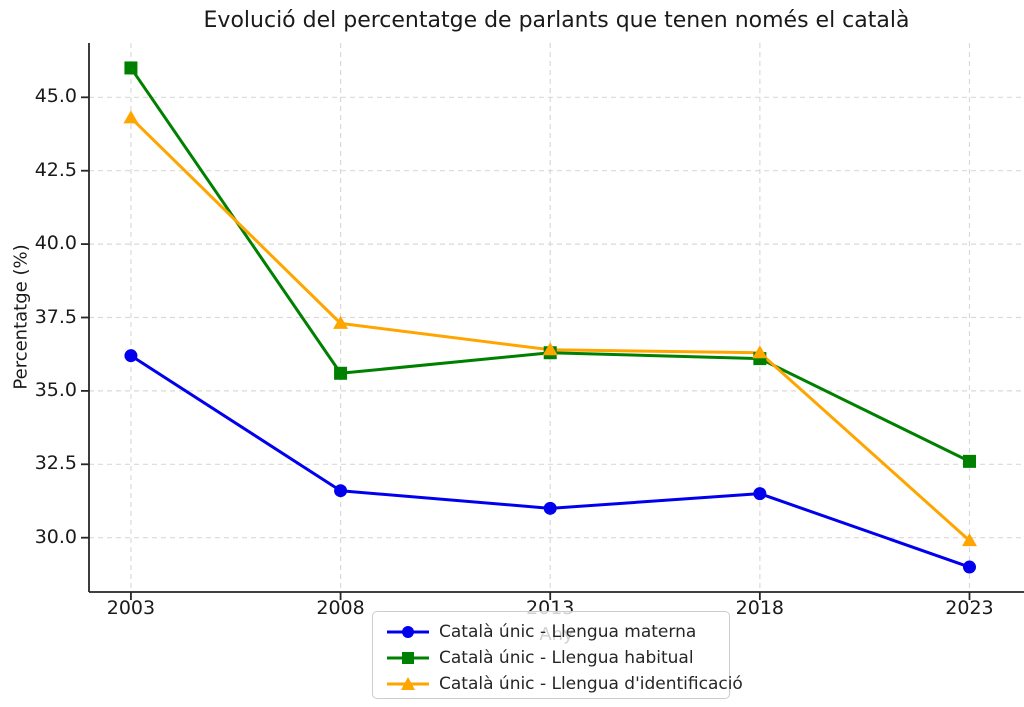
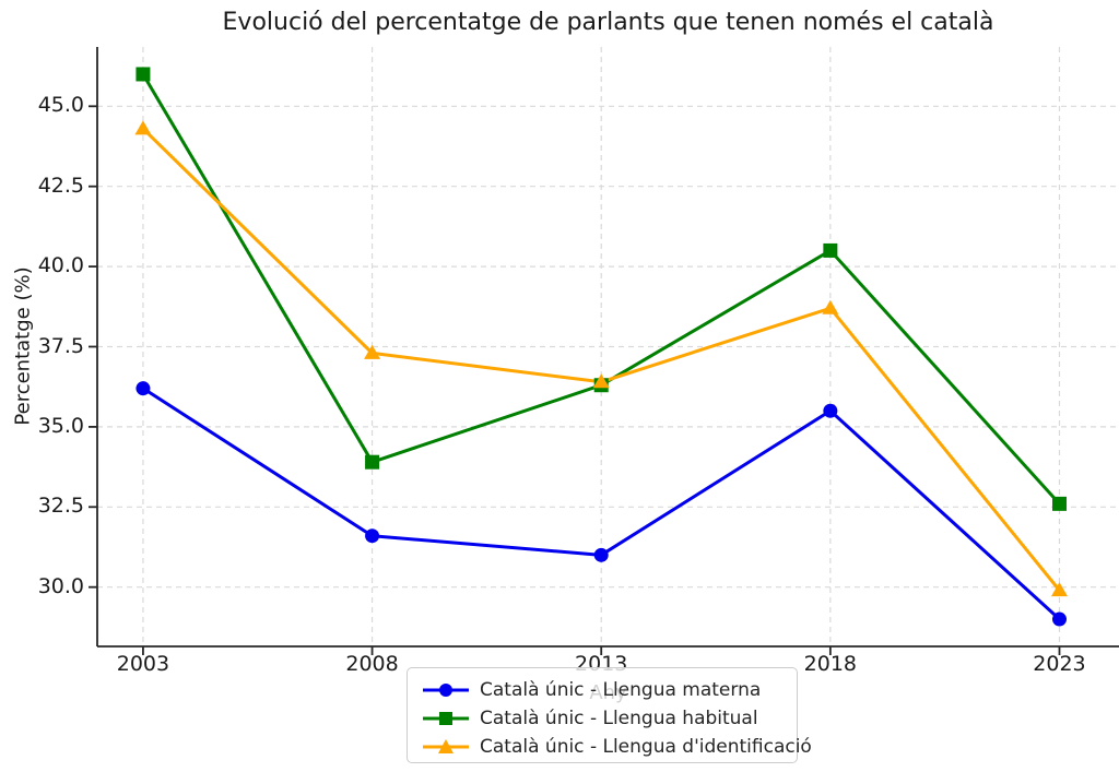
Català únic - Llengua habitual/2008: 35.6 -> 33.9
Català únic - Llengua materna/2018: 31.5 -> 35.5
Català únic - Llengua habitual/2018: 36.1 -> 40.5
Català únic - Llengua d'identificació/2018: 36.3 -> 38.7
